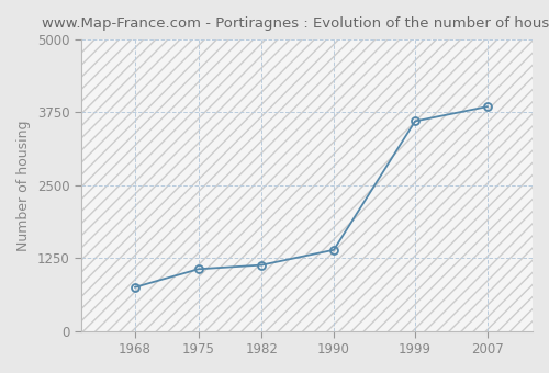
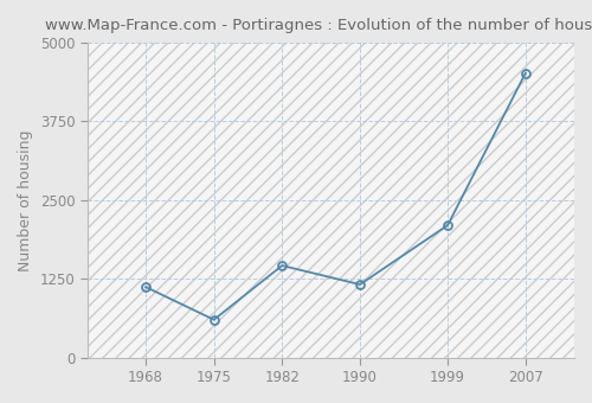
1968: 750 -> 1120
1975: 1060 -> 600
1982: 1130 -> 1460
1990: 1390 -> 1160
1999: 3600 -> 2100
2007: 3850 -> 4520
